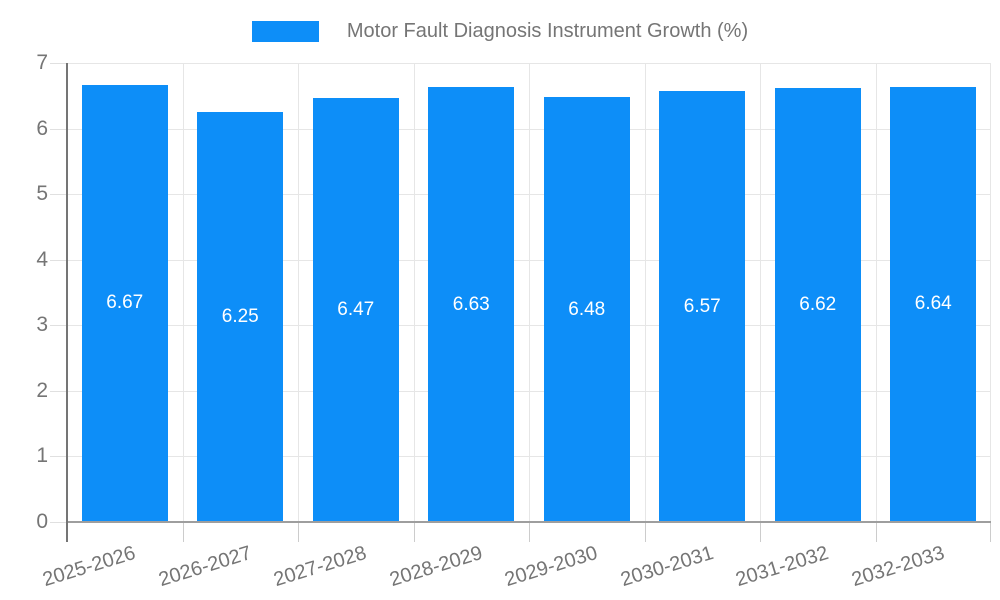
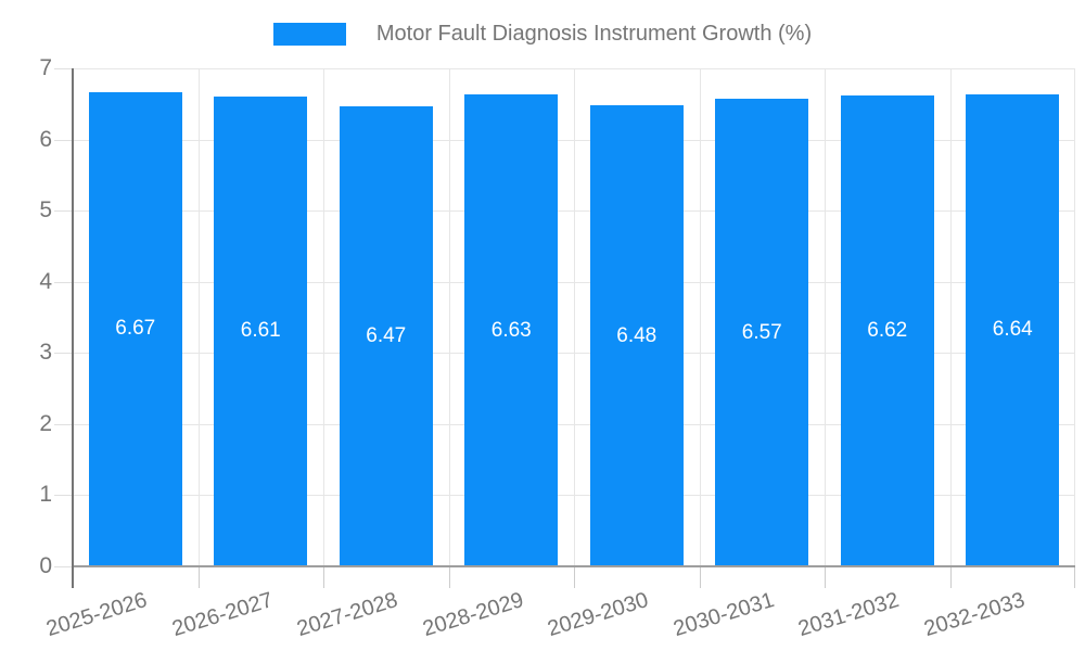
2026-2027: 6.25 -> 6.61
